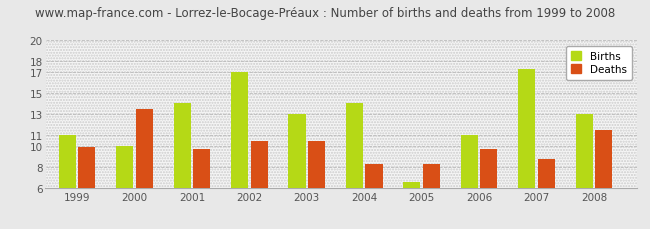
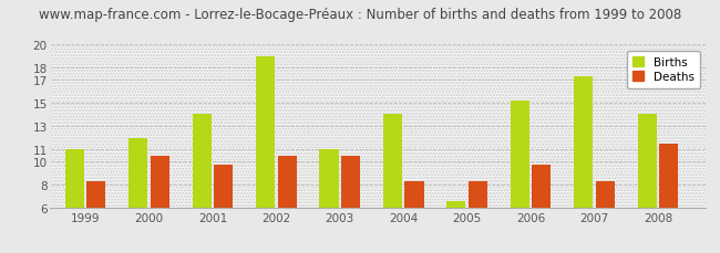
Deaths/1999: 9.9 -> 8.2
Births/2000: 10.0 -> 12.0
Deaths/2000: 13.5 -> 10.4
Births/2002: 17.0 -> 19.0
Births/2003: 13.0 -> 11.0
Births/2006: 11.0 -> 15.2
Deaths/2007: 8.7 -> 8.2
Births/2008: 13.0 -> 14.0
